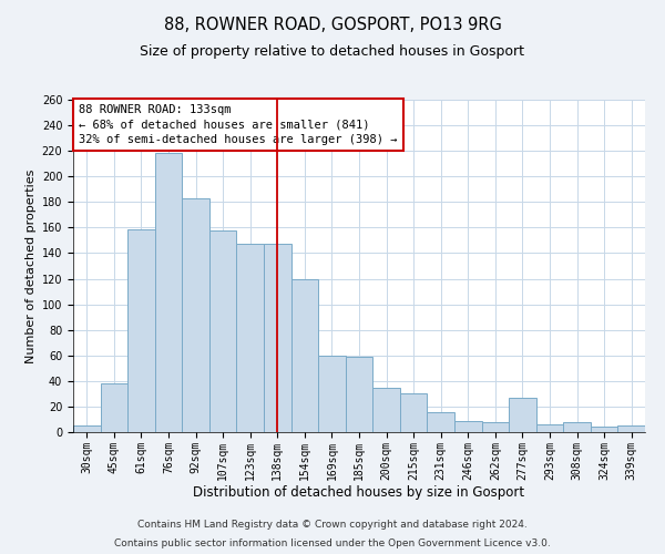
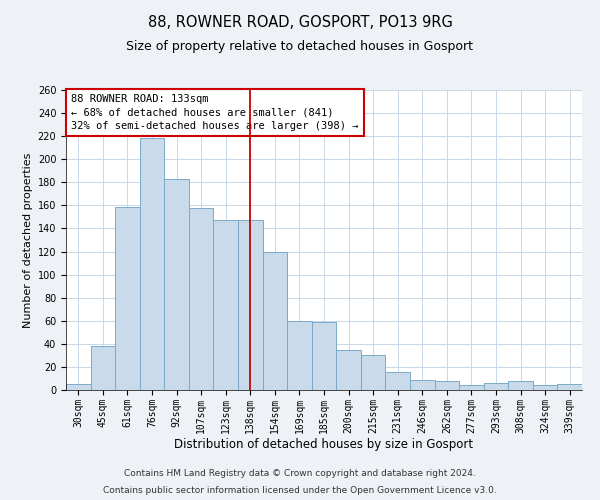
277sqm: 27 -> 4
